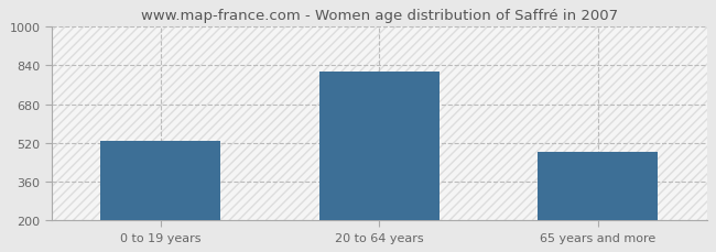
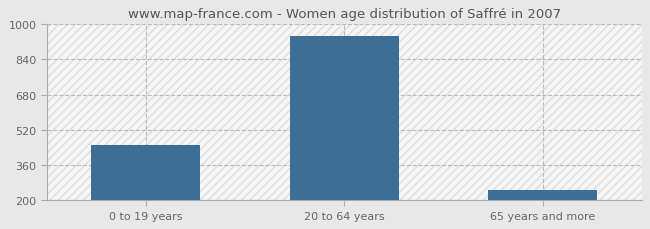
0 to 19 years: 530 -> 450
20 to 64 years: 815 -> 945
65 years and more: 485 -> 245
